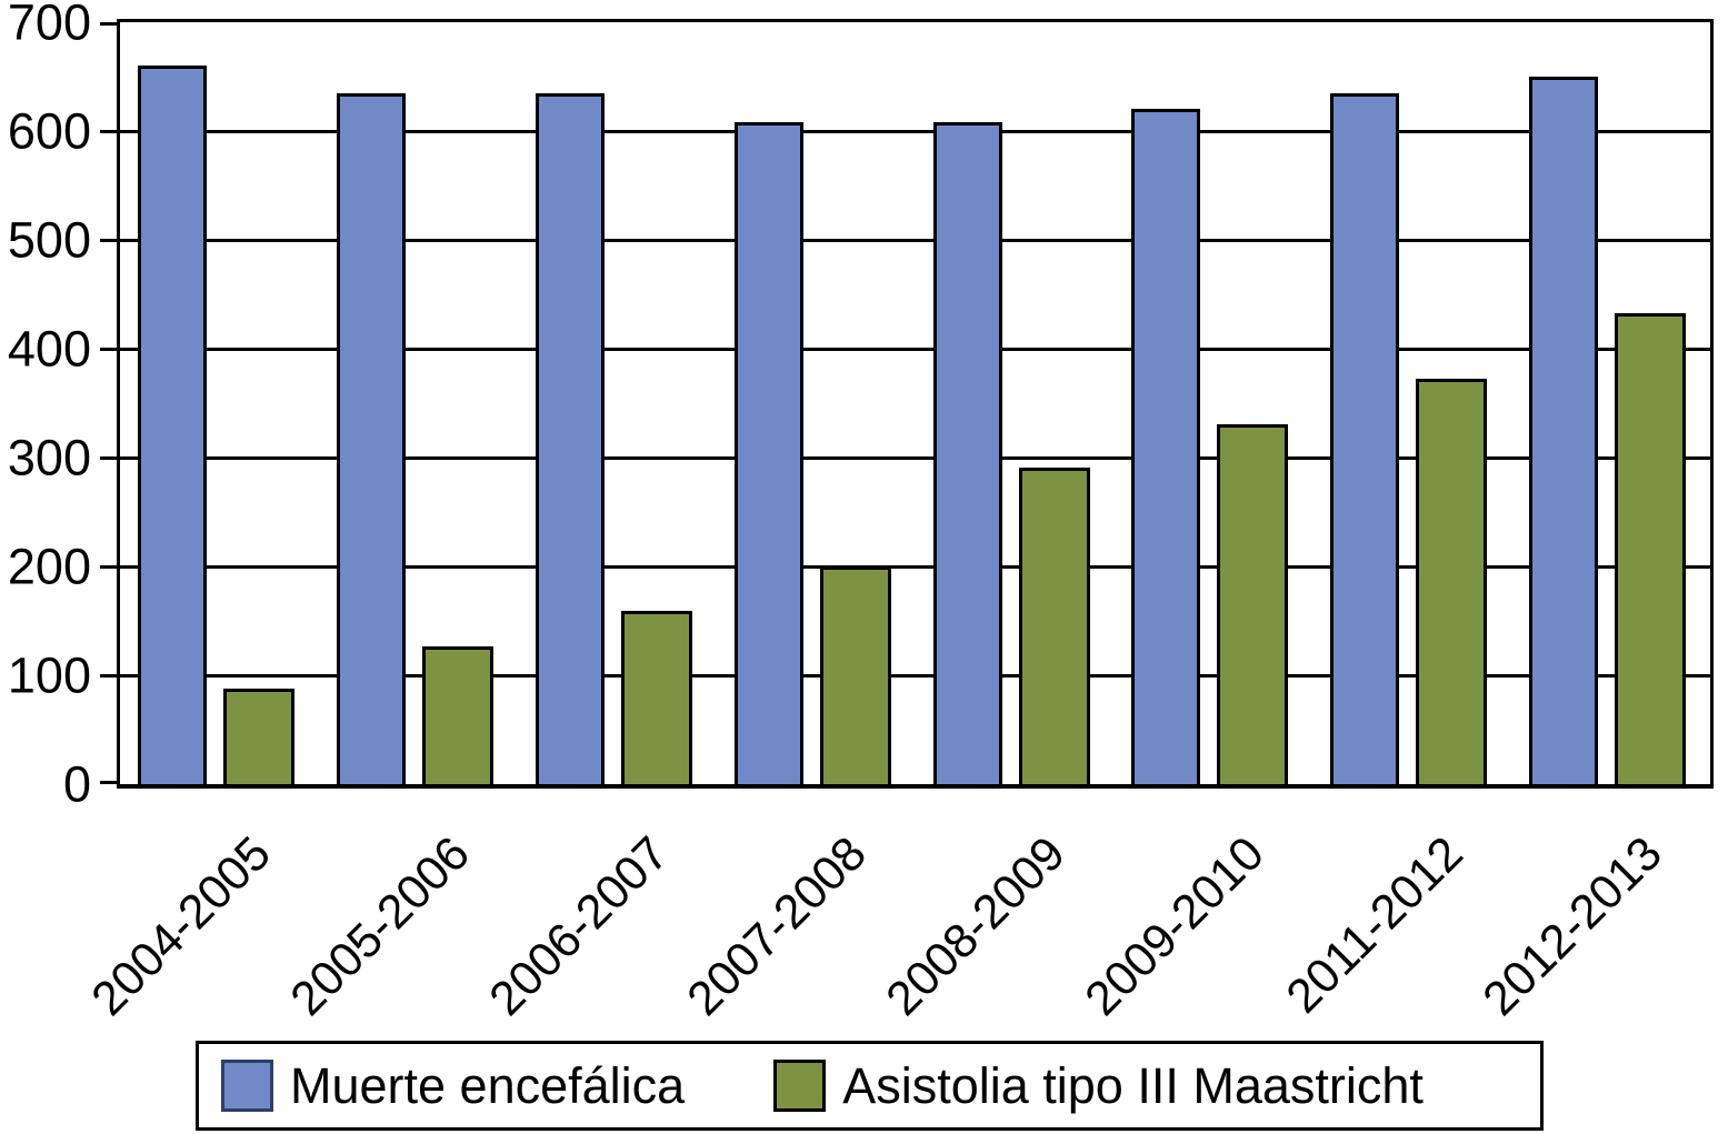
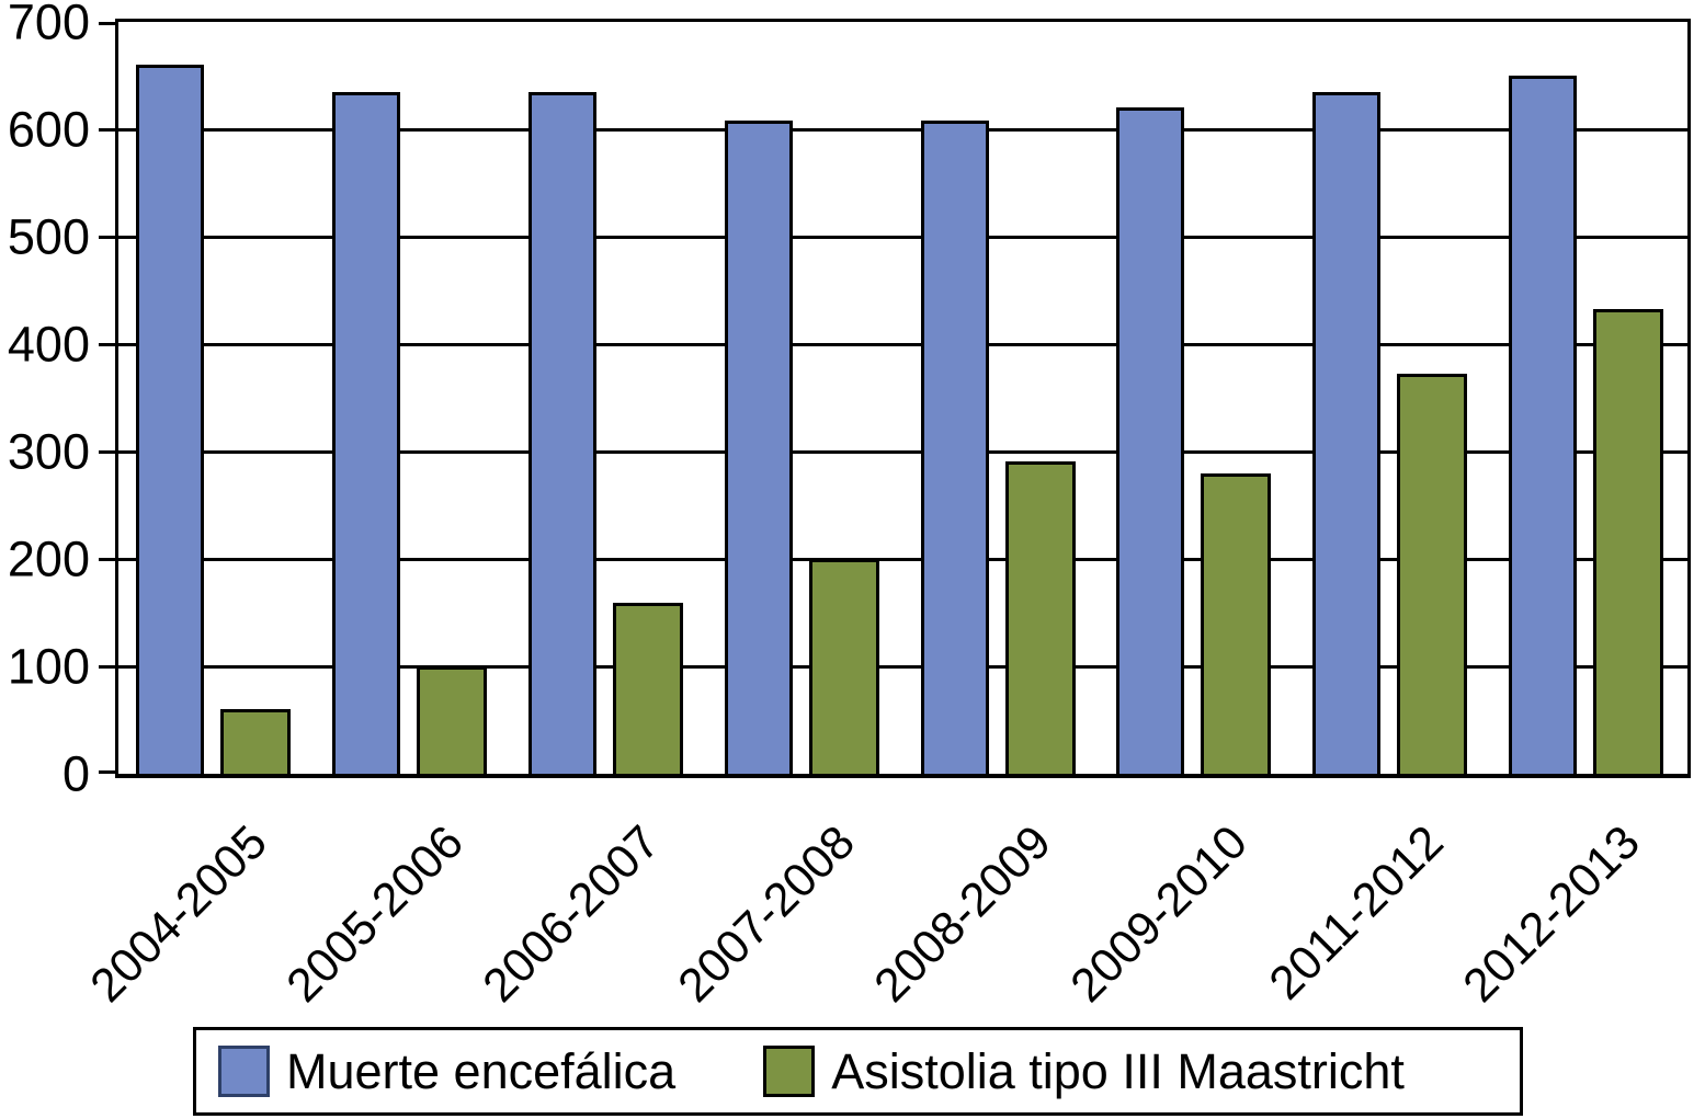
Asistolia tipo III Maastricht/2004-2005: 90 -> 60
Asistolia tipo III Maastricht/2005-2006: 130 -> 100
Asistolia tipo III Maastricht/2009-2010: 330 -> 280
